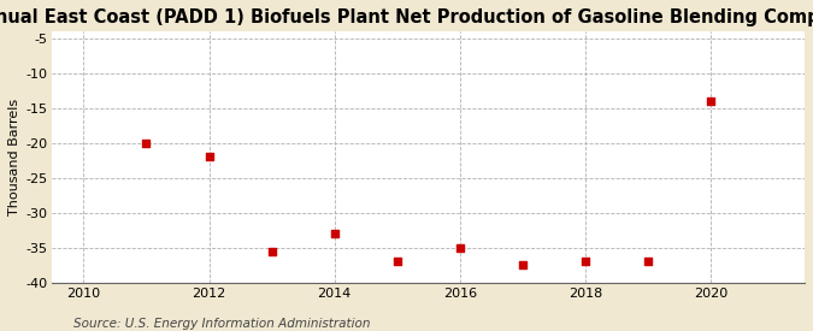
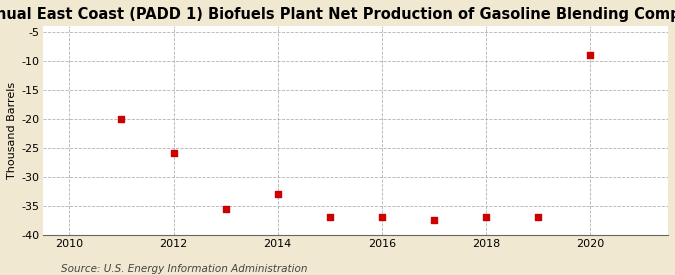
2012: -22.0 -> -26.0
2016: -35.0 -> -37.0
2020: -14.0 -> -9.0
